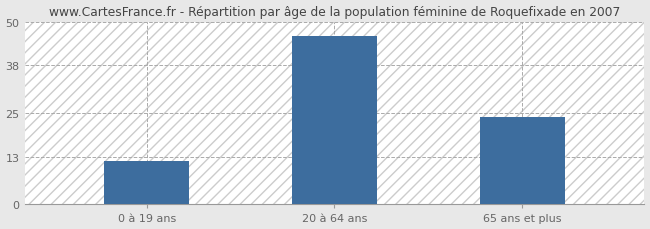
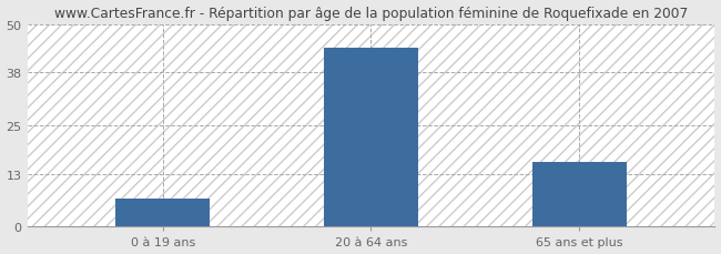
0 à 19 ans: 12 -> 7
20 à 64 ans: 46 -> 44
65 ans et plus: 24 -> 16
